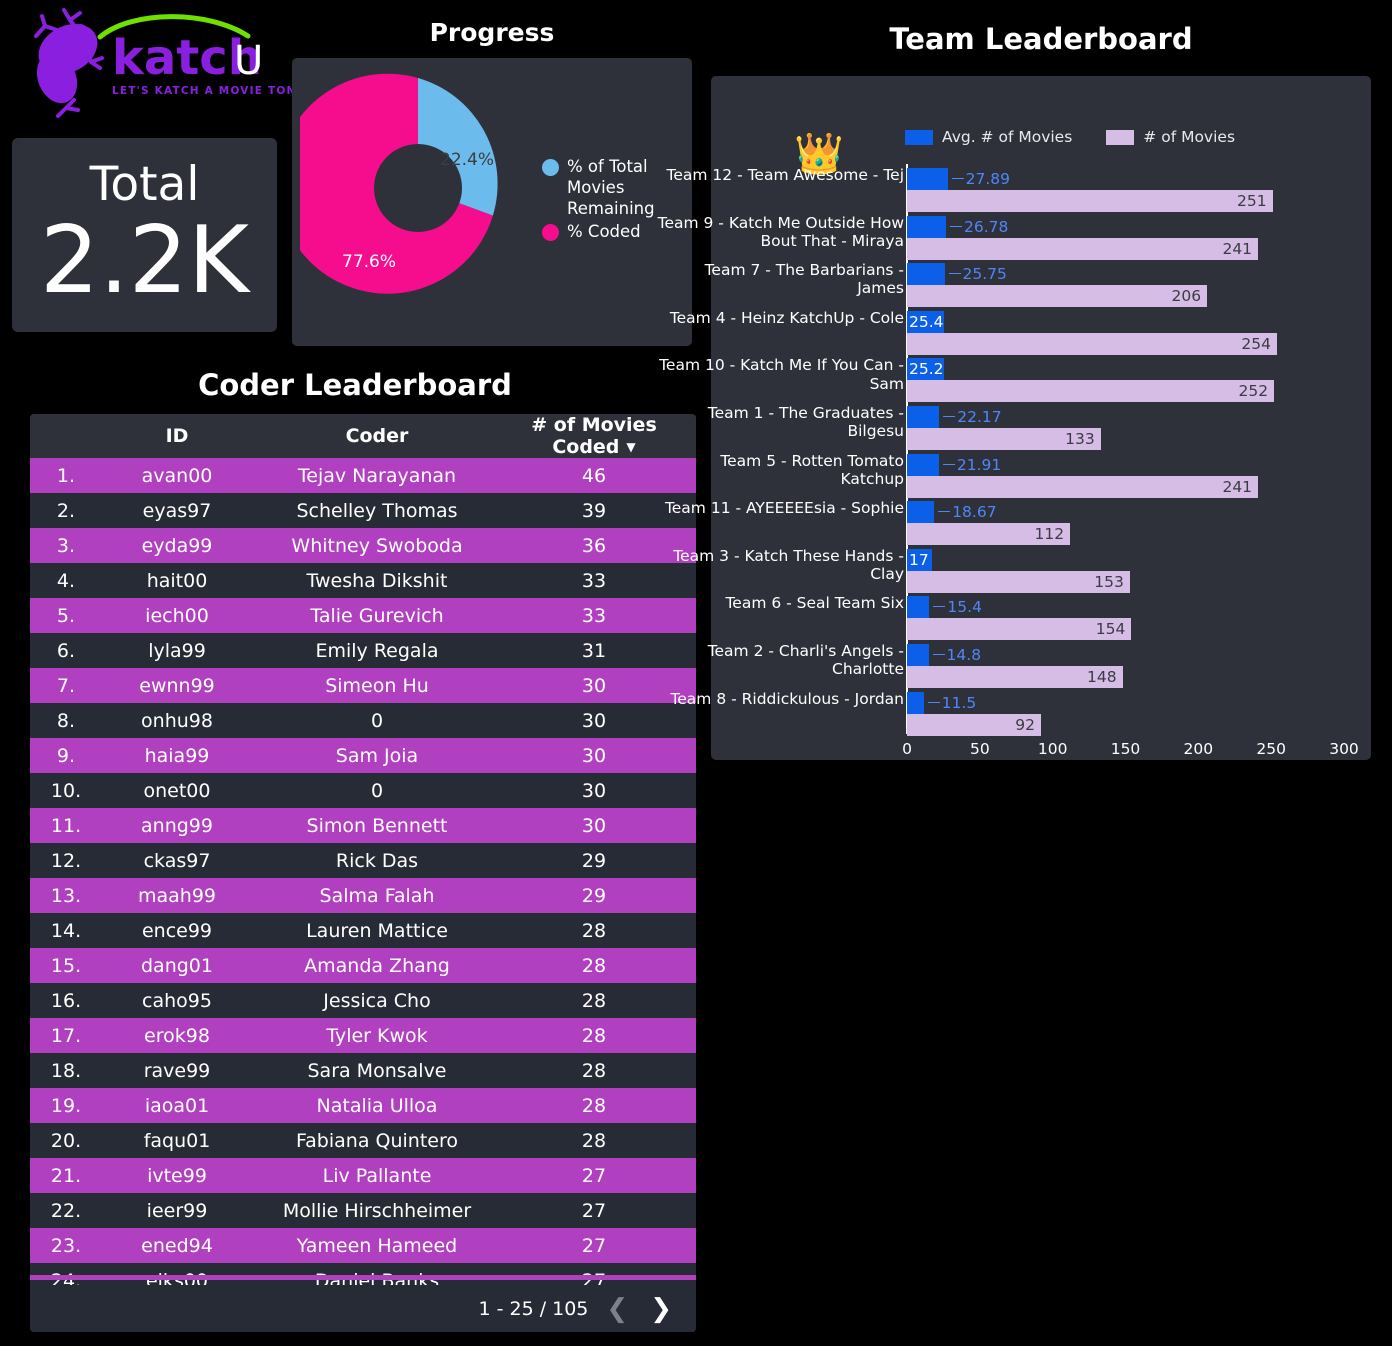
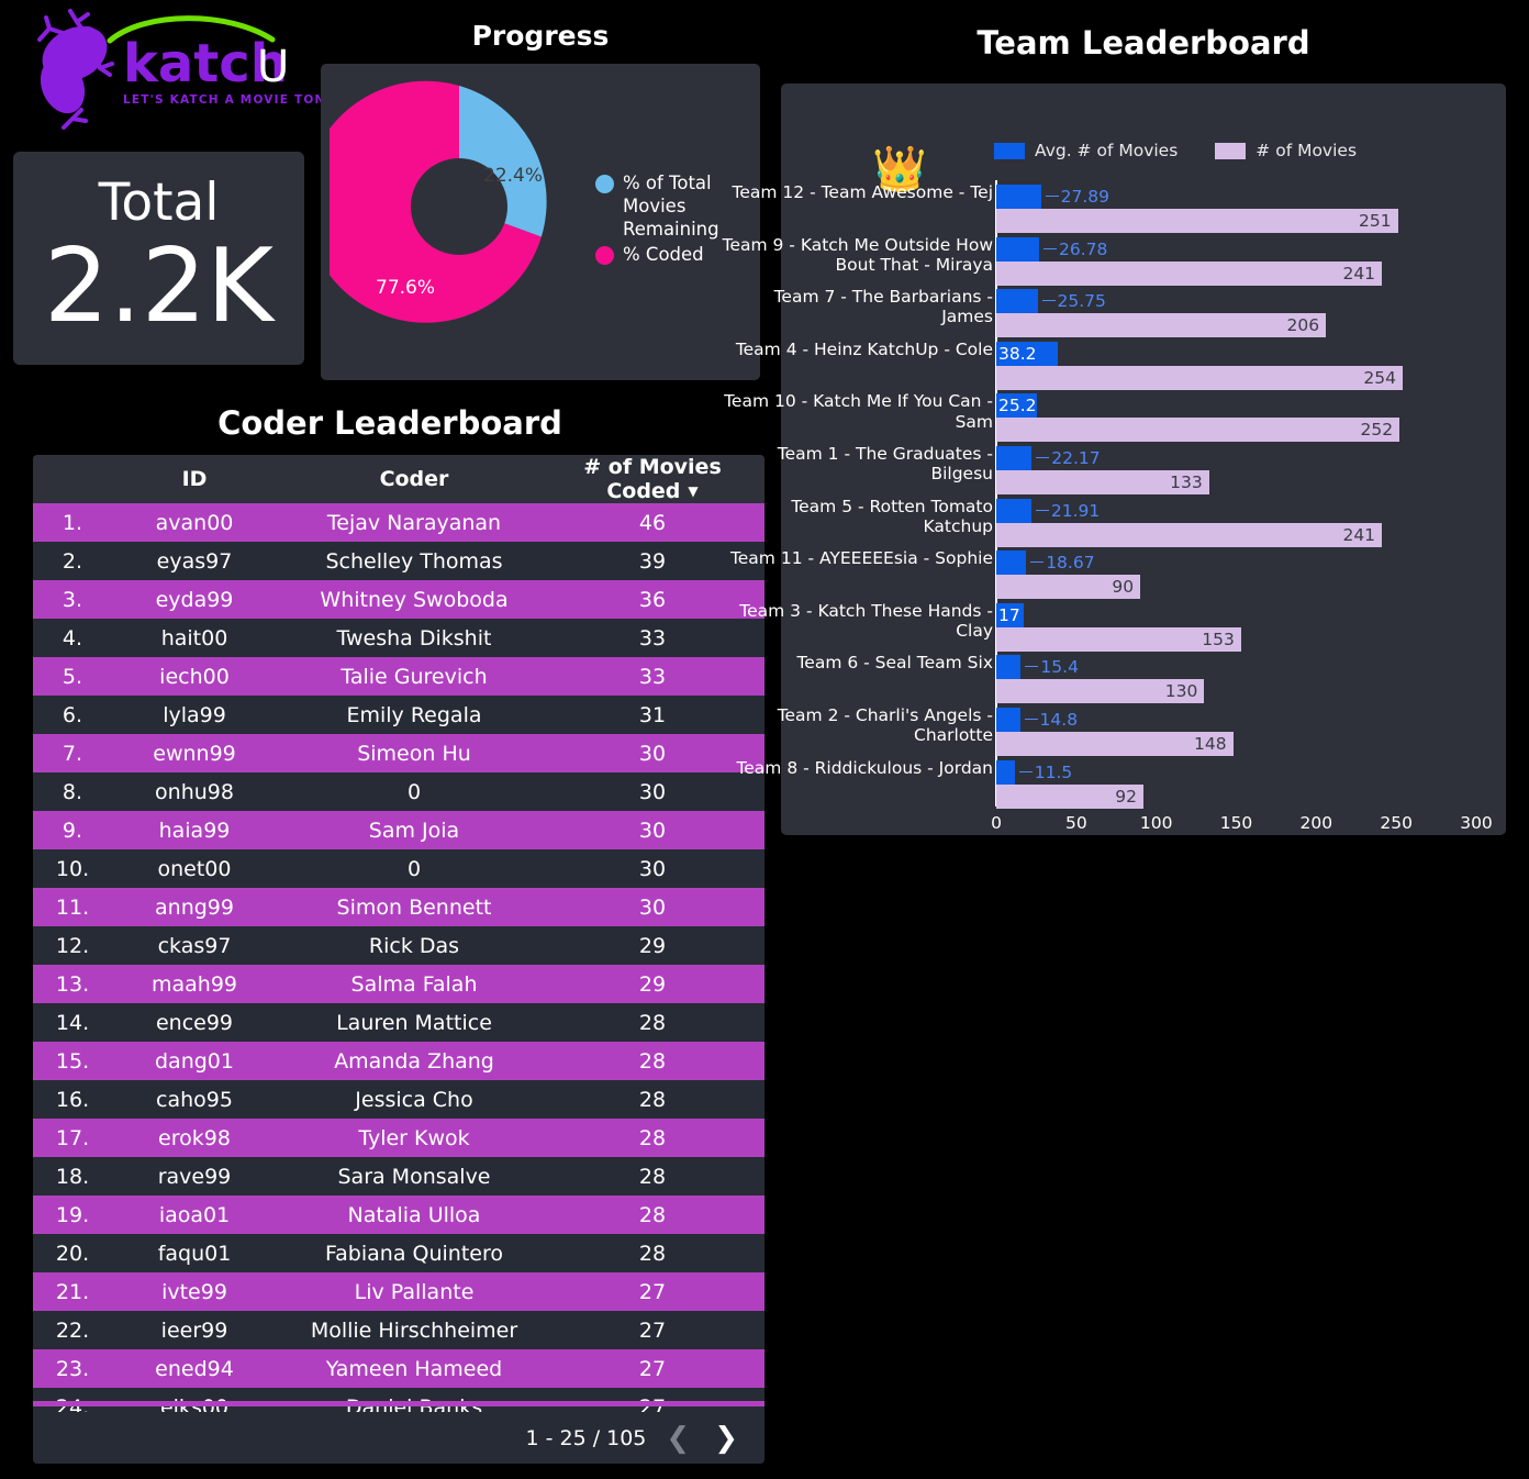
Avg. # of Movies/Team 4 - Heinz KatchUp - Cole: 25.4 -> 38.2
# of Movies/Team 11 - AYEEEEEsia - Sophie: 112 -> 90
# of Movies/Team 6 - Seal Team Six: 154 -> 130
